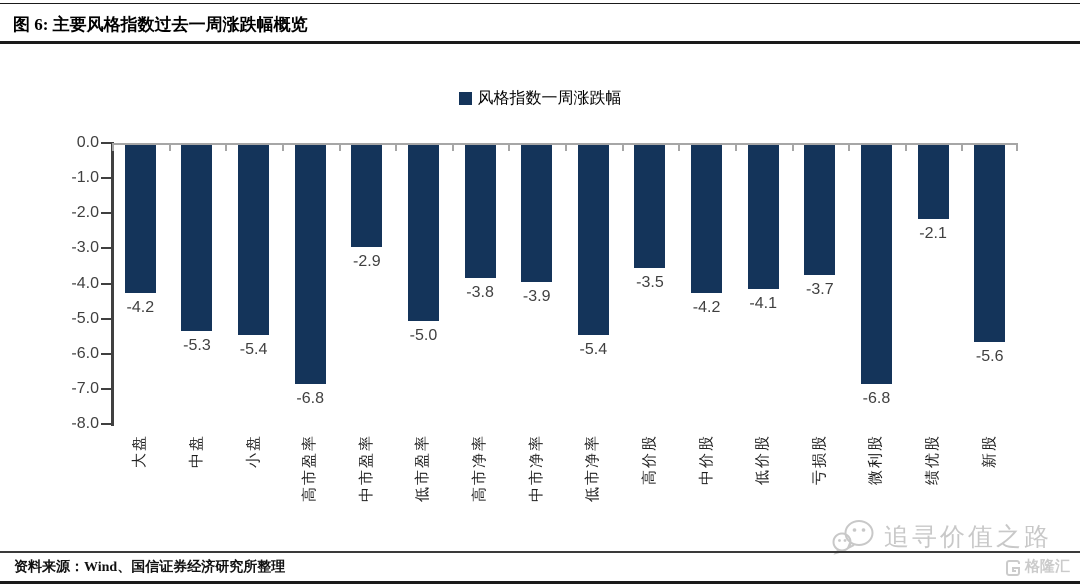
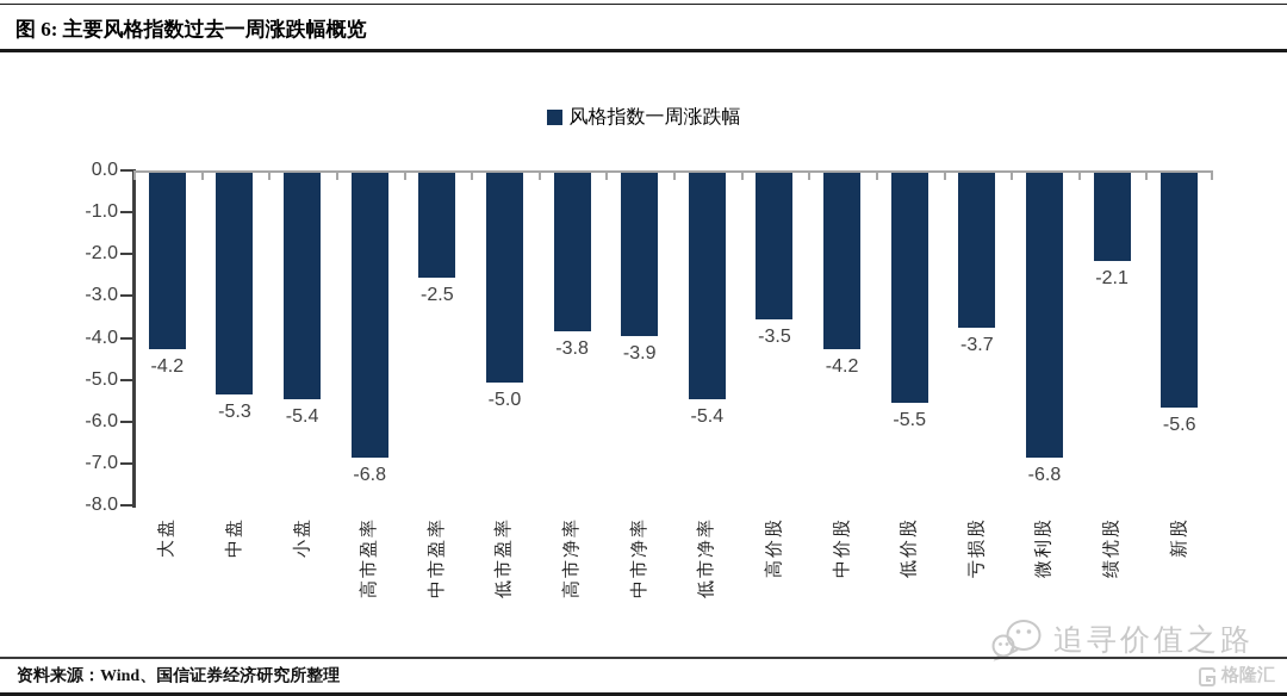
中市盈率: -2.9 -> -2.5
低价股: -4.1 -> -5.5
